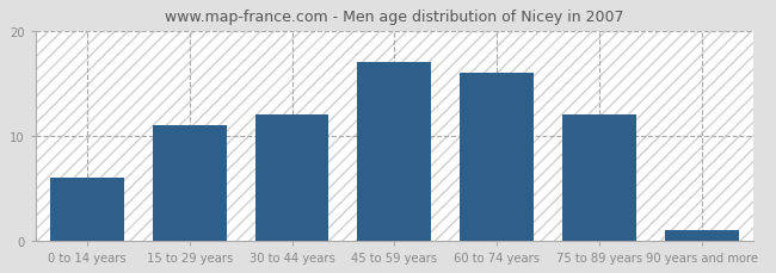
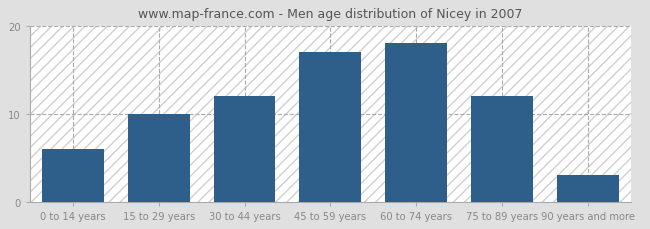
15 to 29 years: 11 -> 10
60 to 74 years: 16 -> 18
90 years and more: 1 -> 3
